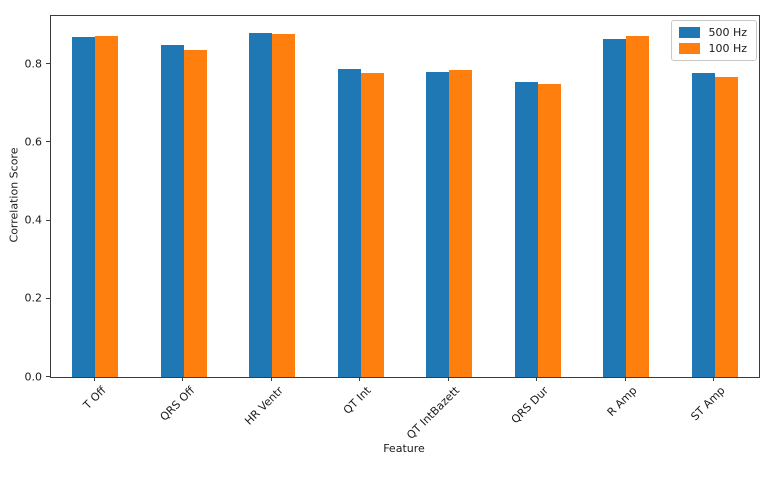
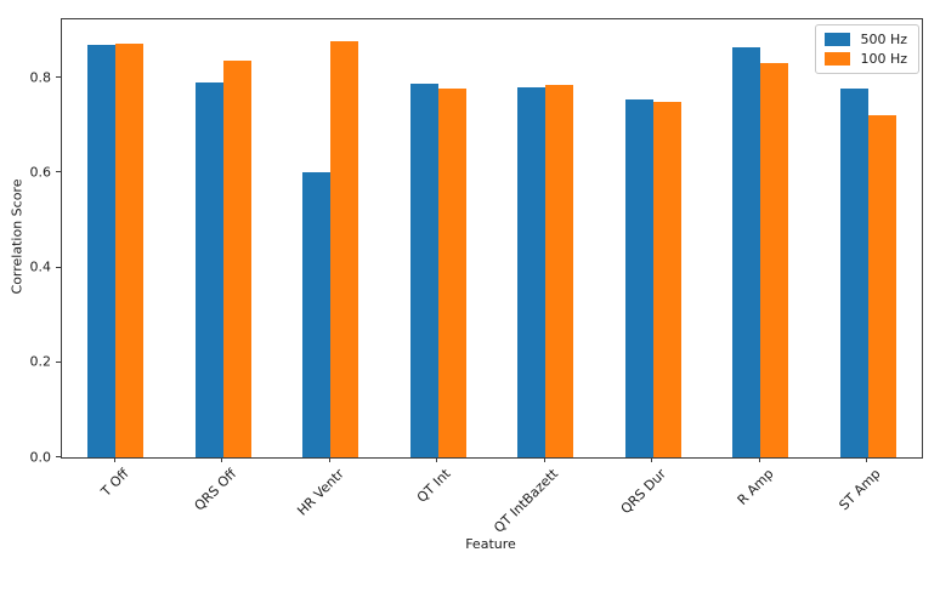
500 Hz/QRS Off: 0.85 -> 0.79
500 Hz/HR Ventr: 0.88 -> 0.60
100 Hz/R Amp: 0.87 -> 0.83
100 Hz/ST Amp: 0.77 -> 0.72
